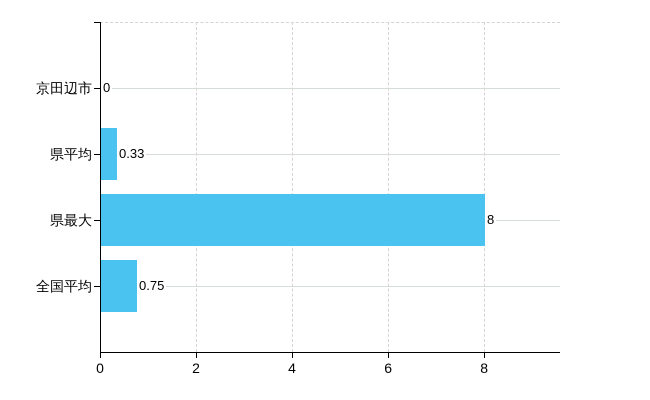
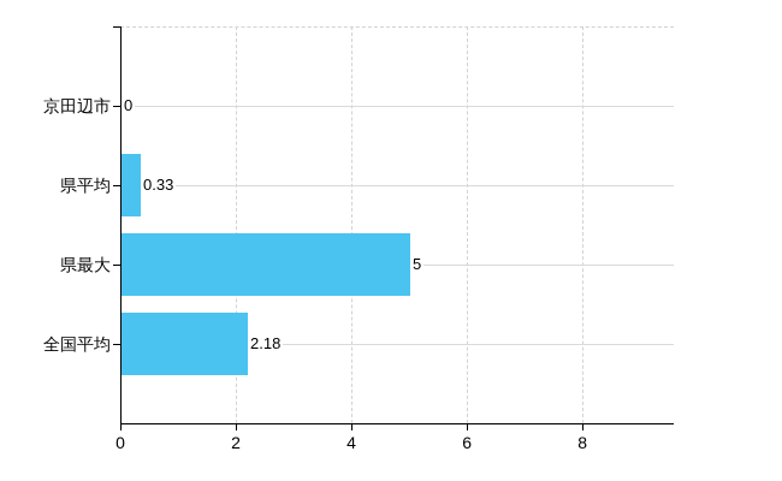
県最大: 8 -> 5
全国平均: 0.75 -> 2.18
